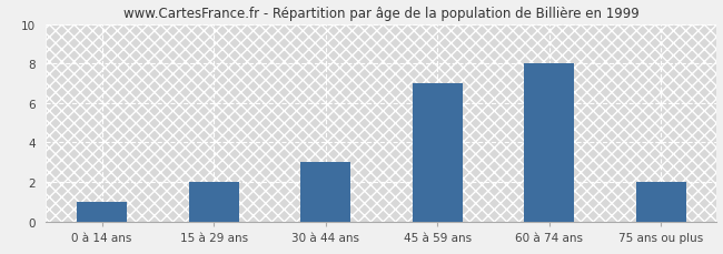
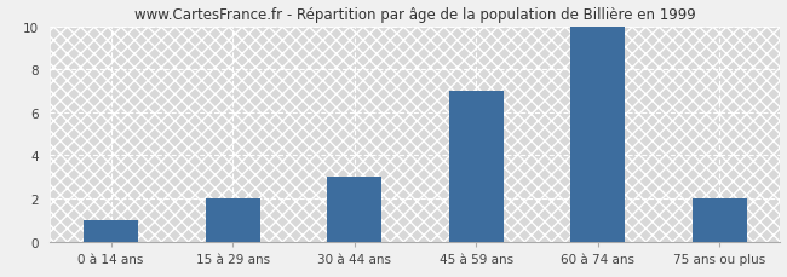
60 à 74 ans: 8 -> 10
